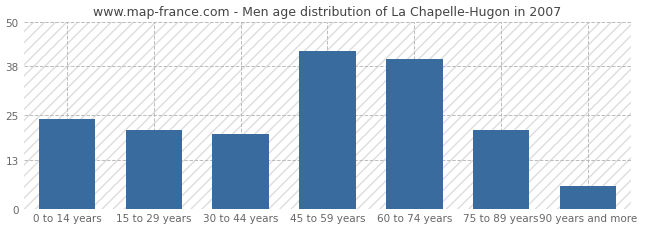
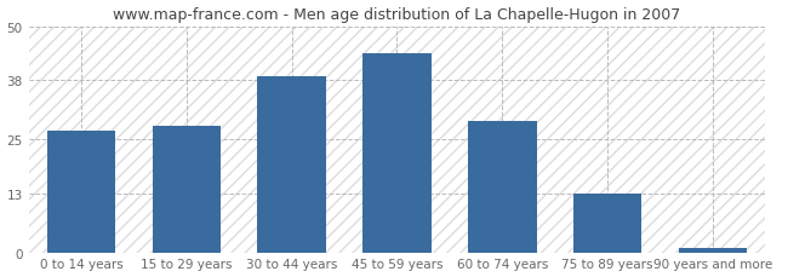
0 to 14 years: 24 -> 27
15 to 29 years: 21 -> 28
30 to 44 years: 20 -> 39
45 to 59 years: 42 -> 44
60 to 74 years: 40 -> 29
75 to 89 years: 21 -> 13
90 years and more: 6 -> 1
